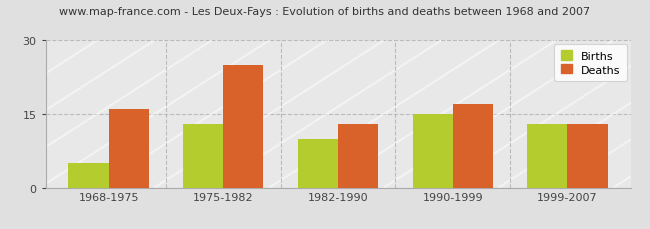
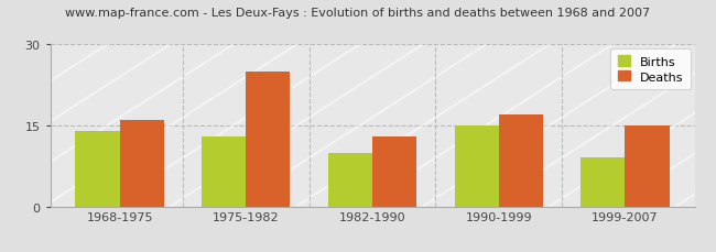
Births/1968-1975: 5 -> 14
Births/1999-2007: 13 -> 9
Deaths/1999-2007: 13 -> 15
